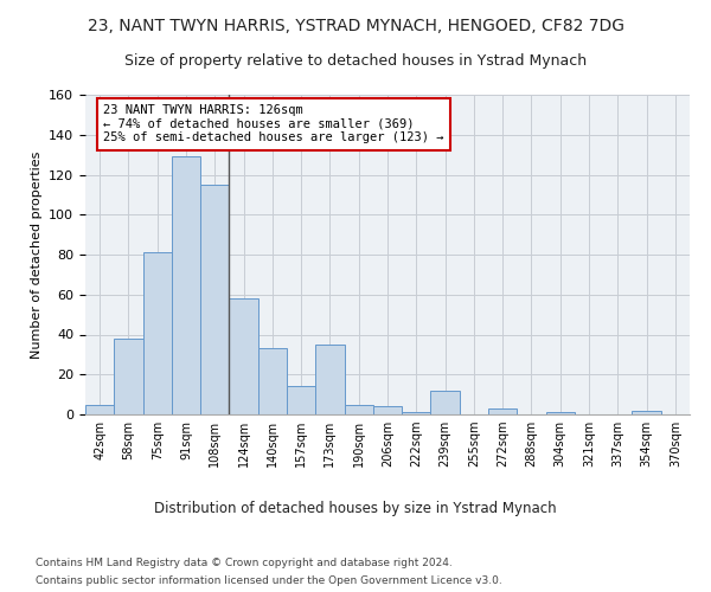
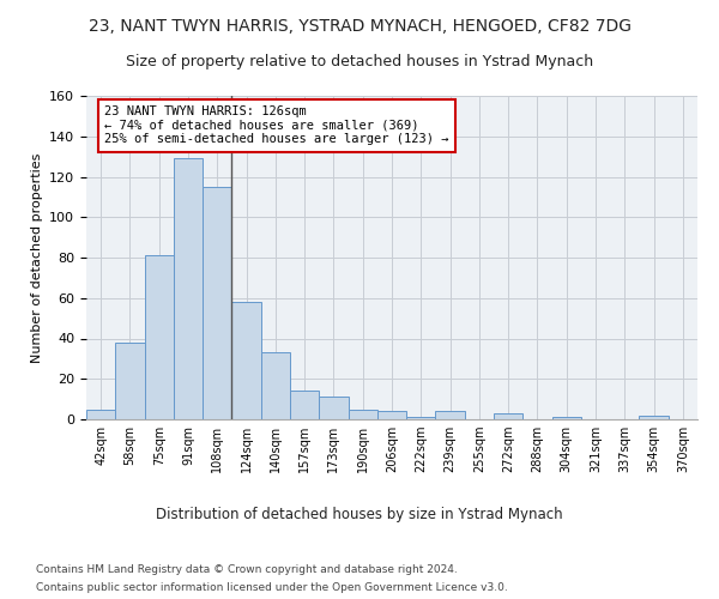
173sqm: 35 -> 11
239sqm: 12 -> 4
